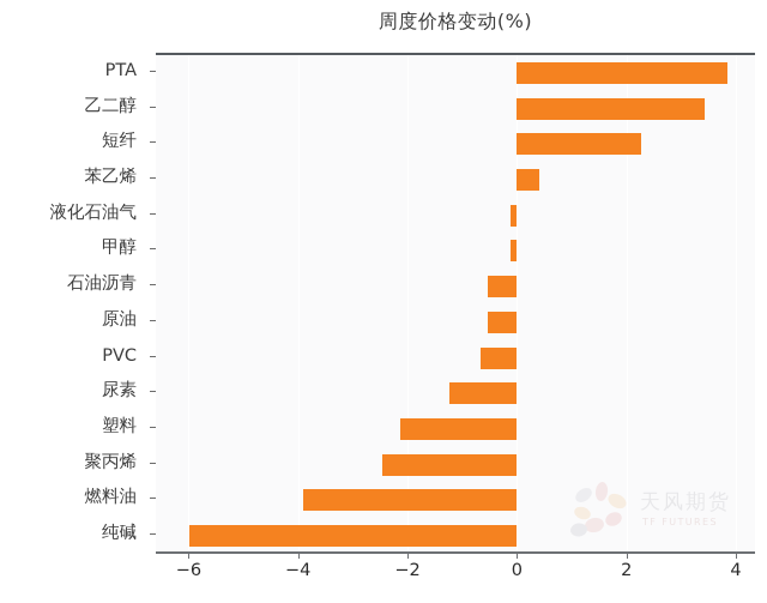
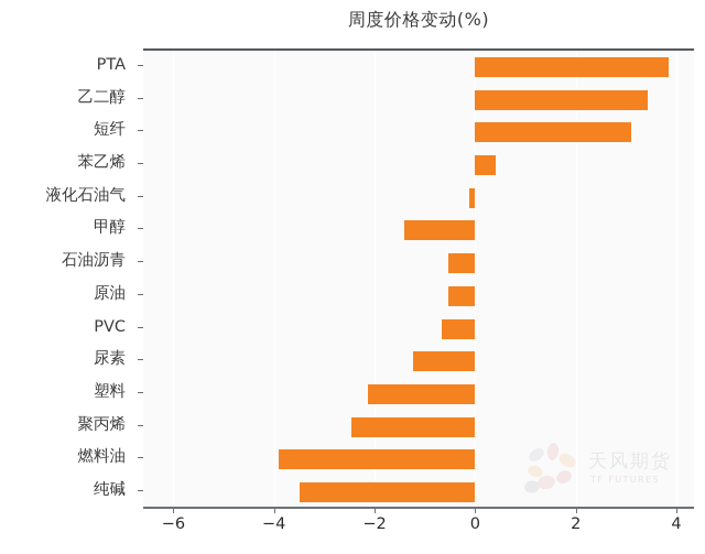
短纤: 2.3 -> 3.1
甲醇: -0.1 -> -1.4
纯碱: -6.0 -> -3.5
